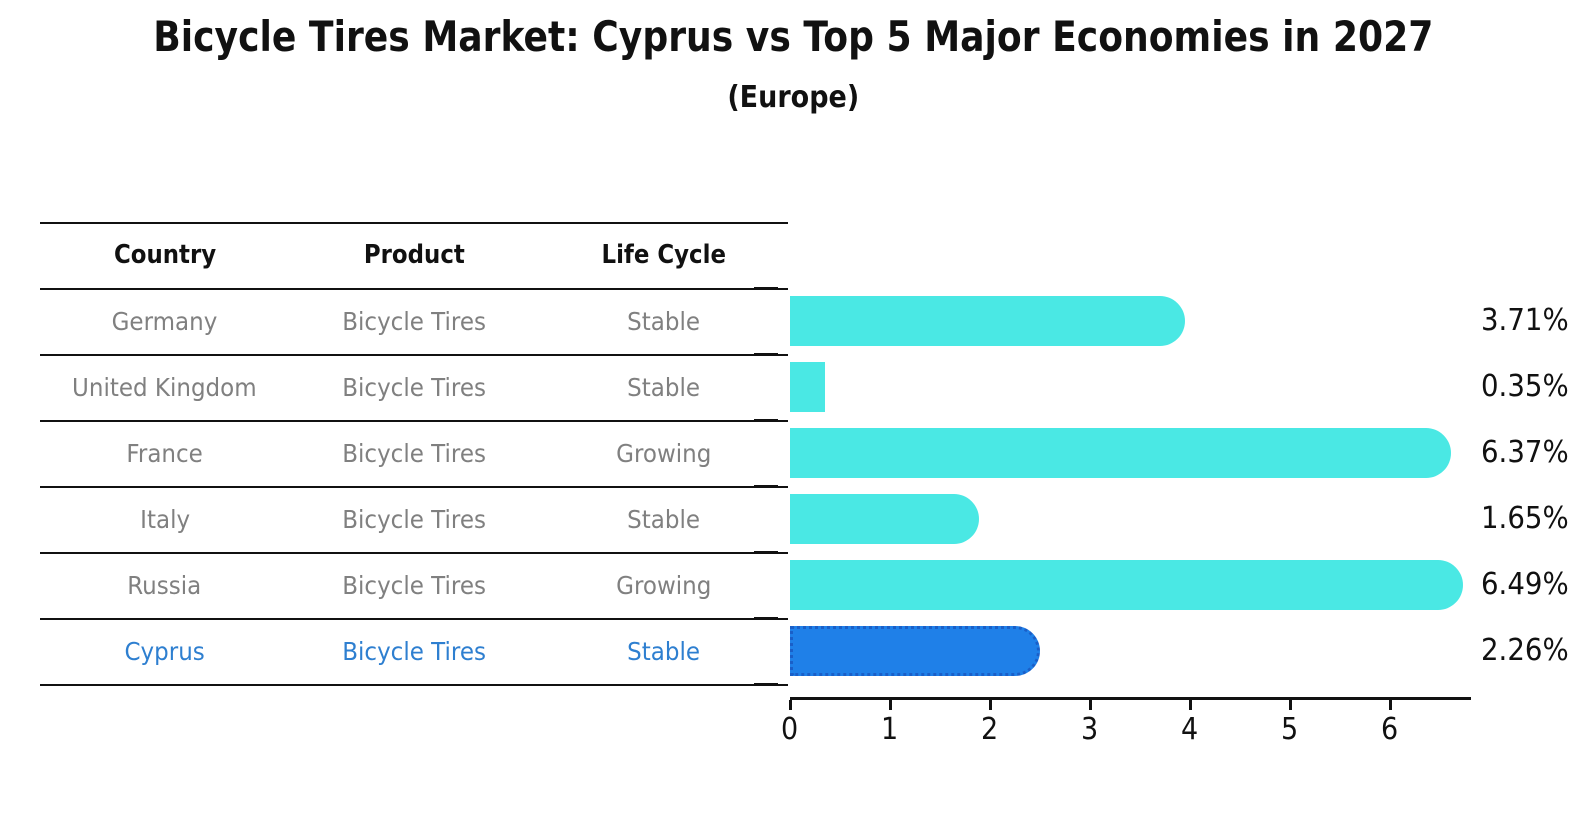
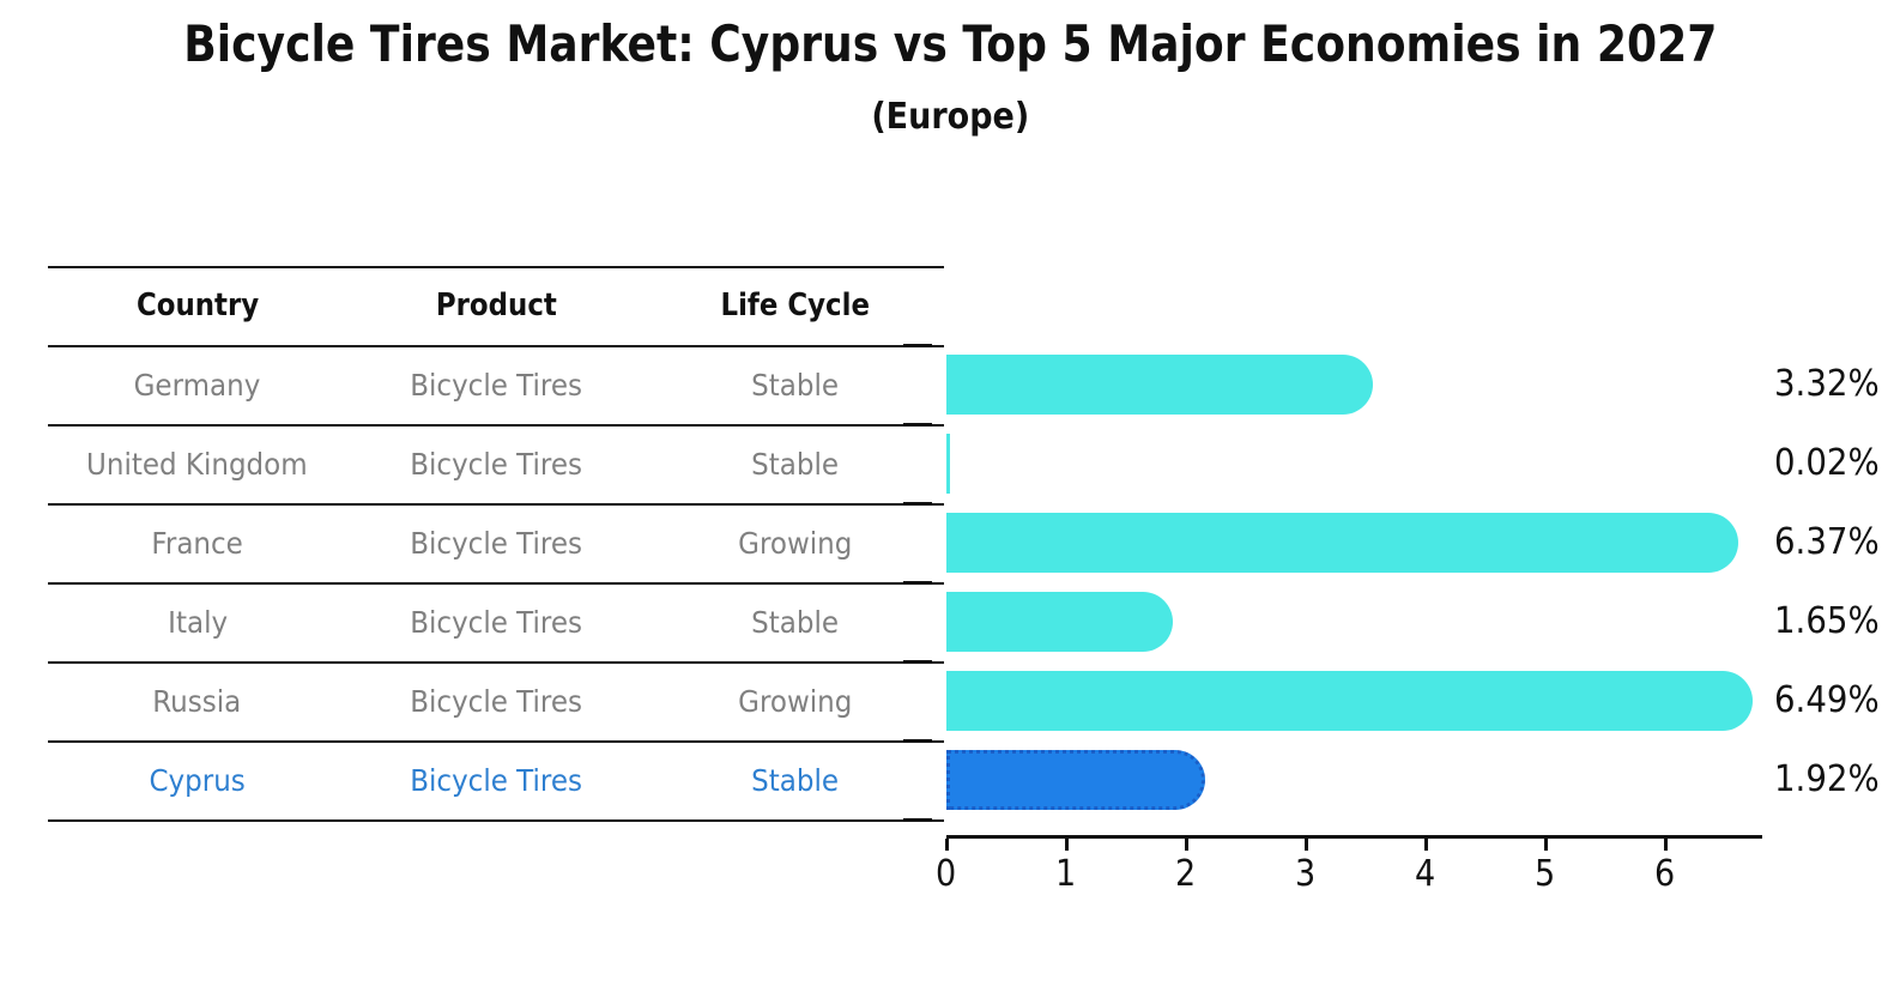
Germany: 3.71% -> 3.32%
United Kingdom: 0.35% -> 0.02%
Cyprus: 2.26% -> 1.92%
